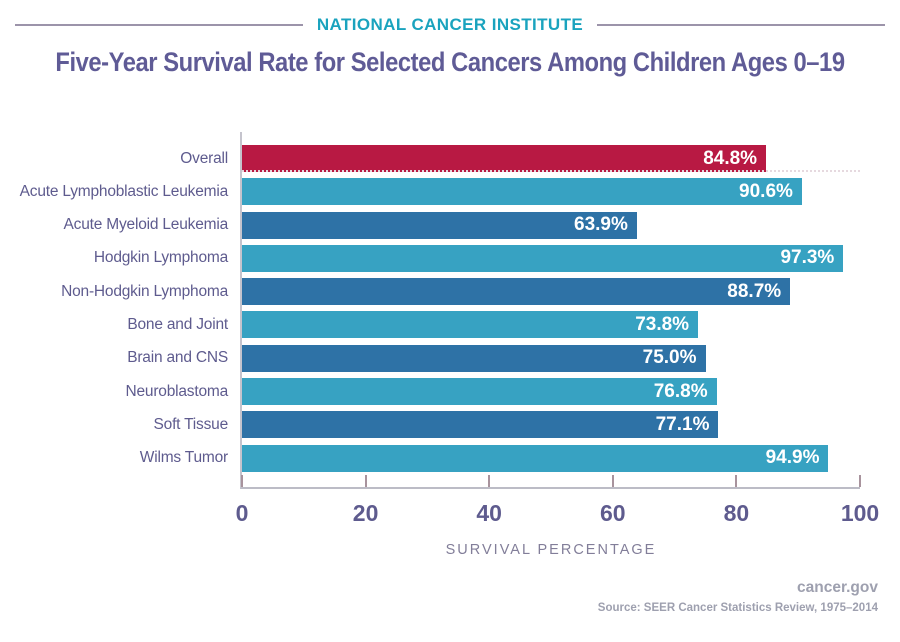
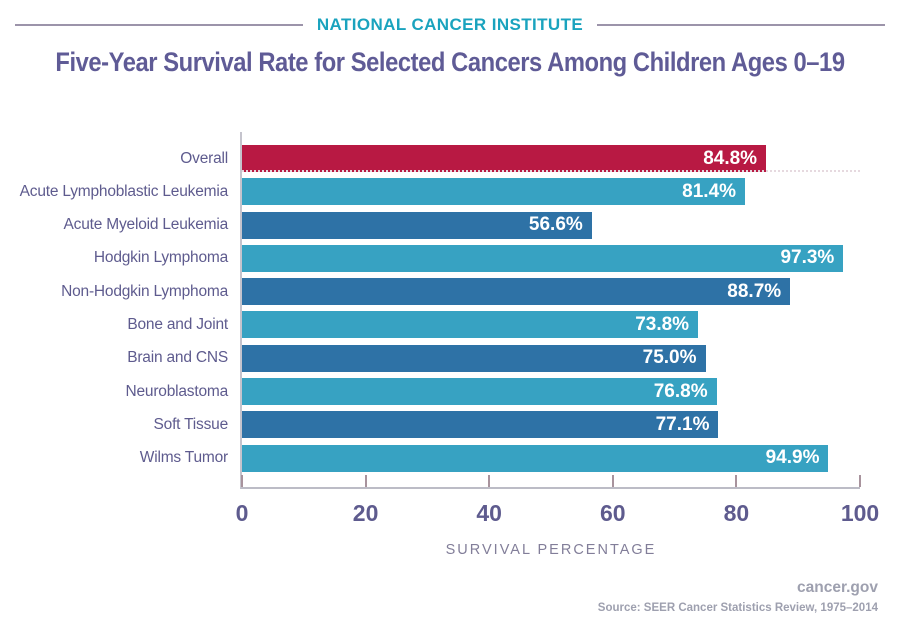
Acute Lymphoblastic Leukemia: 90.6% -> 81.4%
Acute Myeloid Leukemia: 63.9% -> 56.6%
